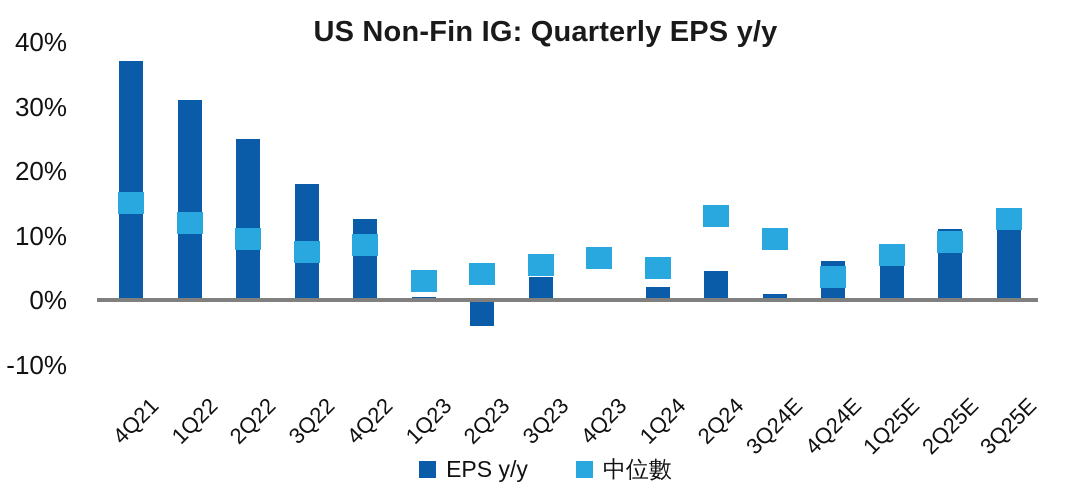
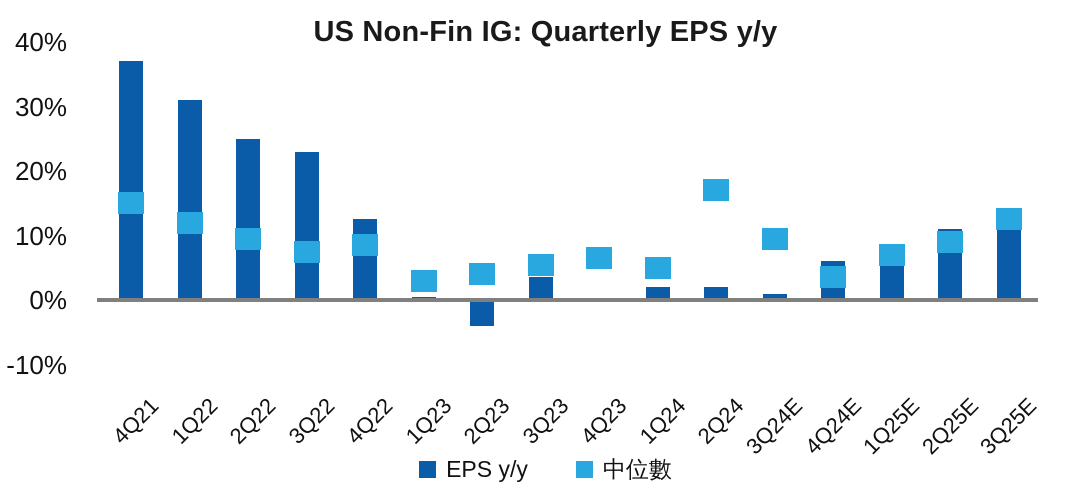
EPS y/y/3Q22: 18% -> 23%
EPS y/y/2Q24: 4% -> 2%
中位數/2Q24: 13% -> 17%
